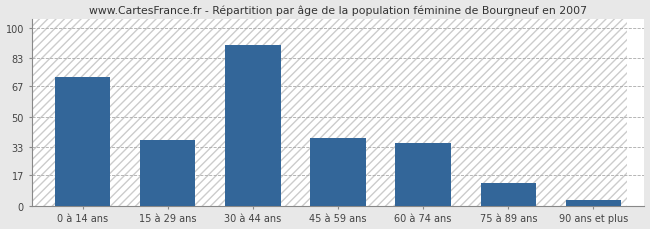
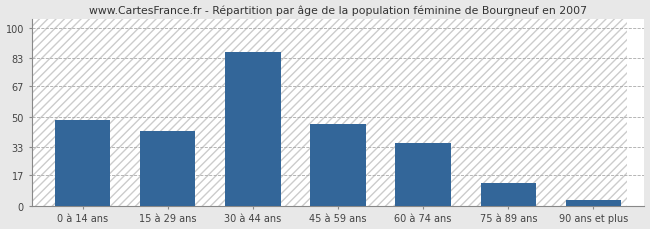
0 à 14 ans: 72 -> 48
15 à 29 ans: 37 -> 42
30 à 44 ans: 90 -> 86
45 à 59 ans: 38 -> 46
